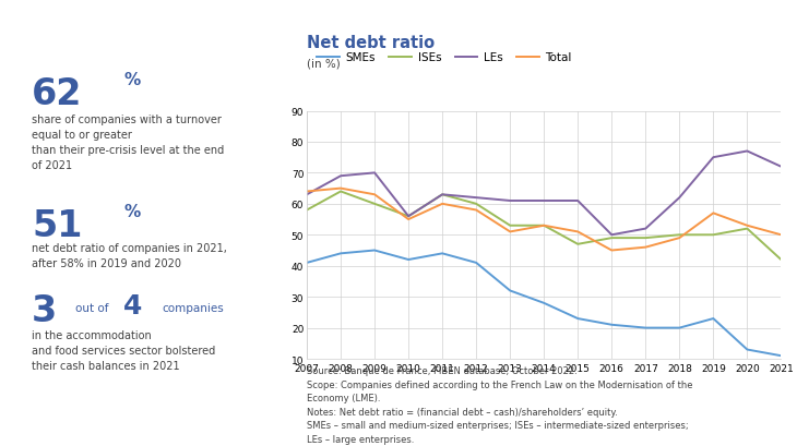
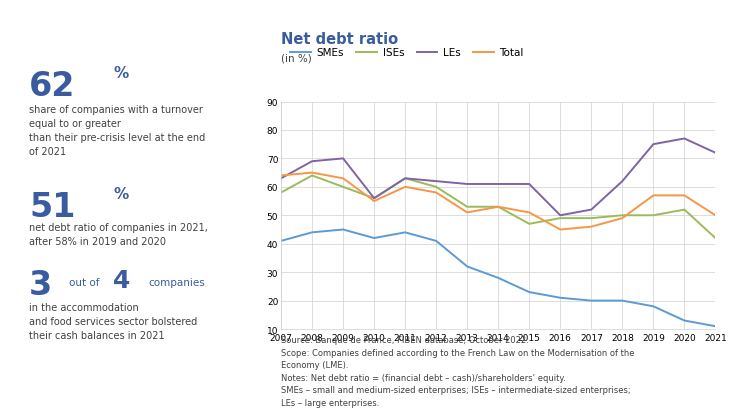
SMEs/2019: 23 -> 18
Total/2020: 53 -> 57
